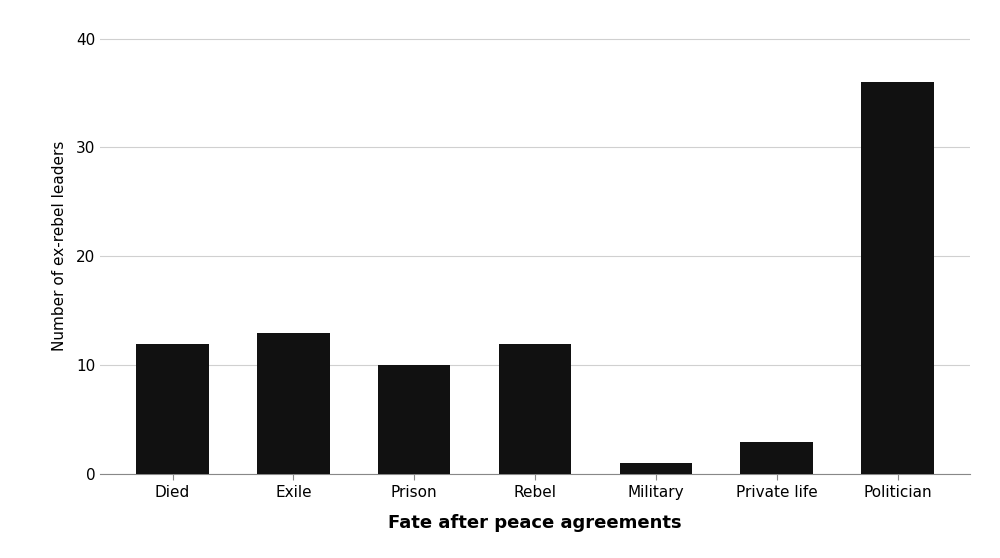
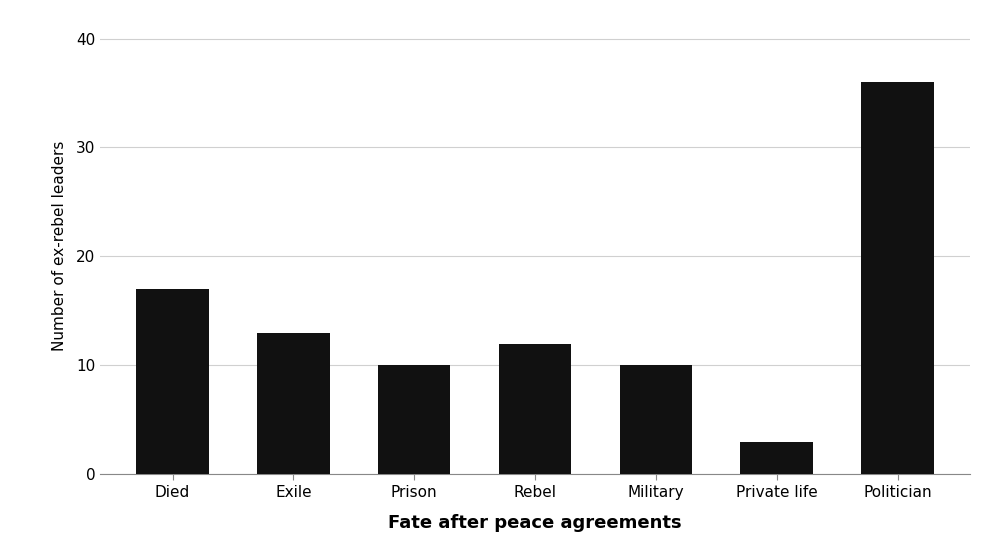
Died: 12 -> 17
Military: 1 -> 10
